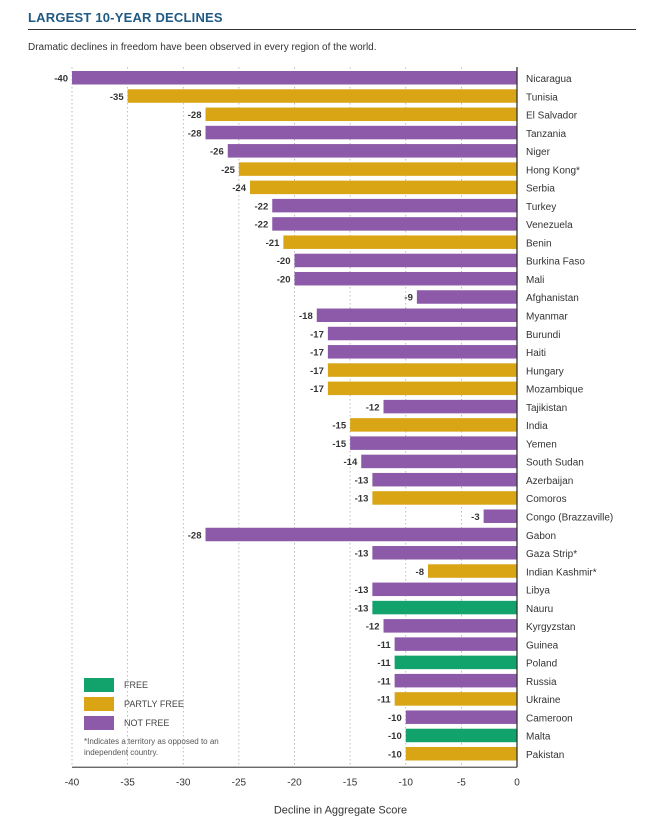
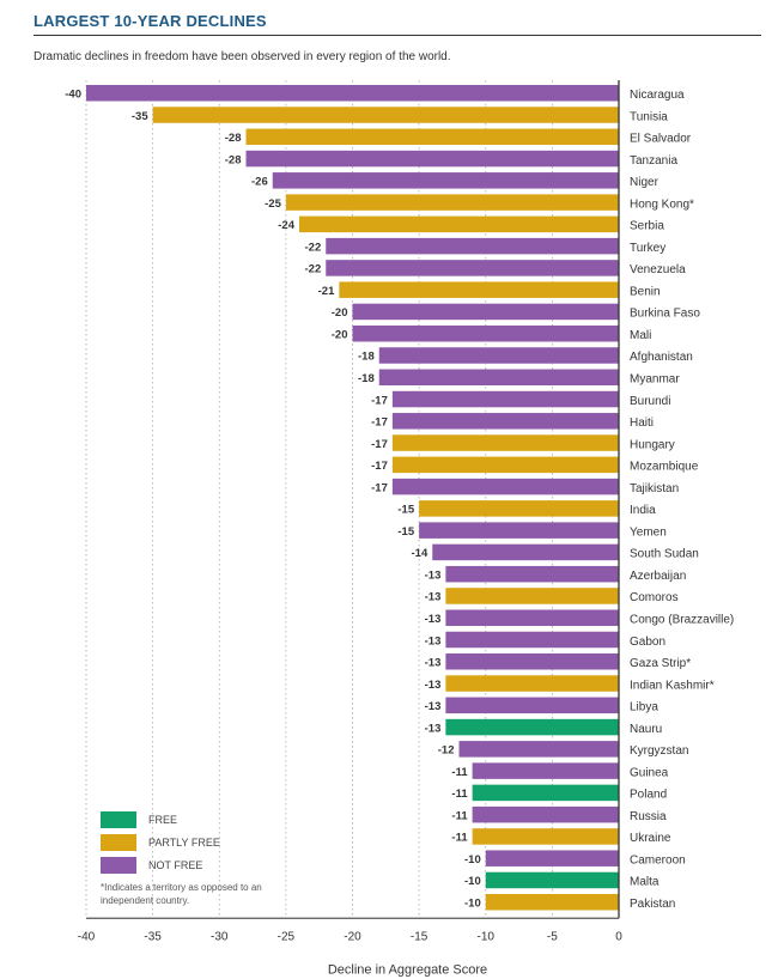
Afghanistan: -9 -> -18
Tajikistan: -12 -> -17
Congo (Brazzaville): -3 -> -13
Gabon: -28 -> -13
Indian Kashmir*: -8 -> -13
